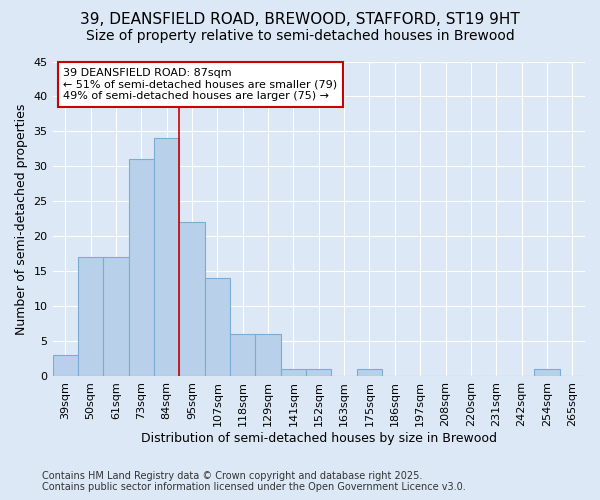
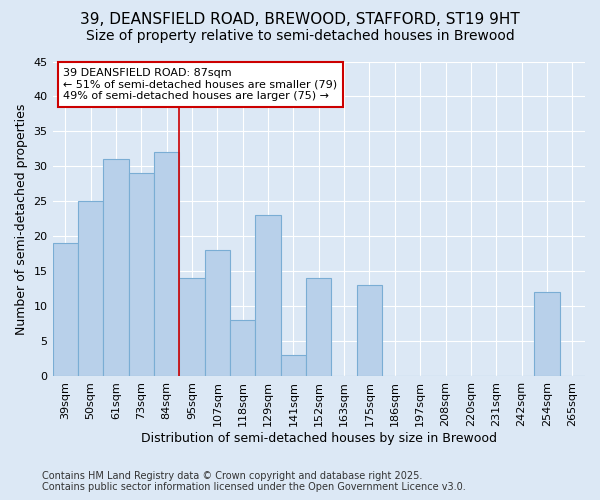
39sqm: 3 -> 19
50sqm: 17 -> 25
61sqm: 17 -> 31
73sqm: 31 -> 29
84sqm: 34 -> 32
95sqm: 22 -> 14
107sqm: 14 -> 18
118sqm: 6 -> 8
129sqm: 6 -> 23
141sqm: 1 -> 3
152sqm: 1 -> 14
175sqm: 1 -> 13
254sqm: 1 -> 12
